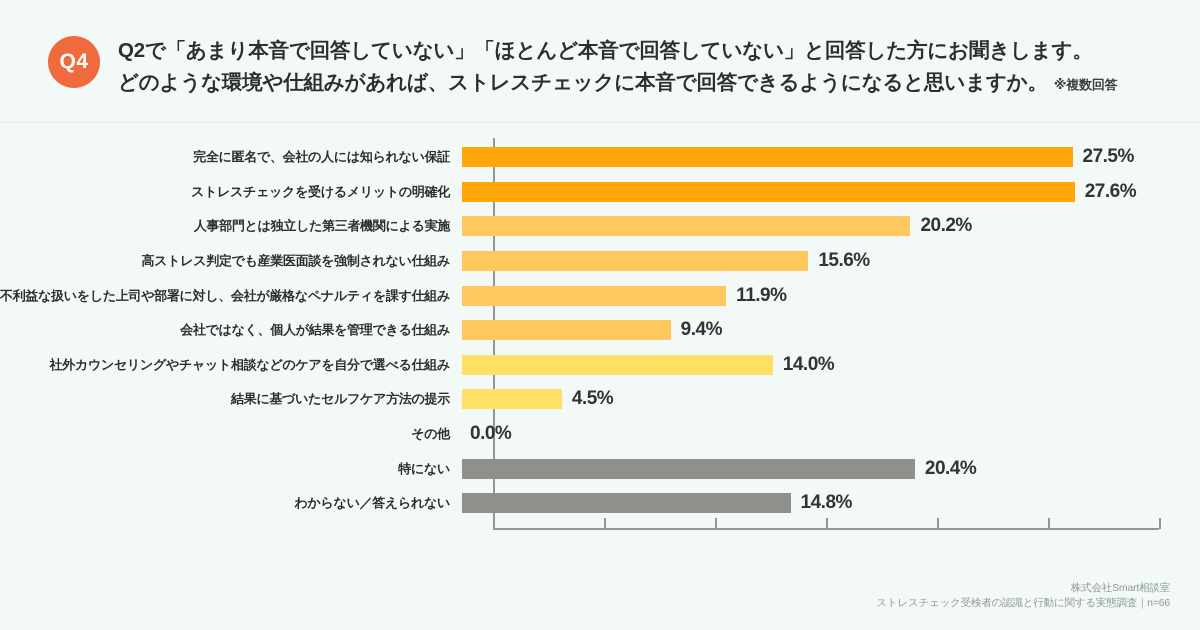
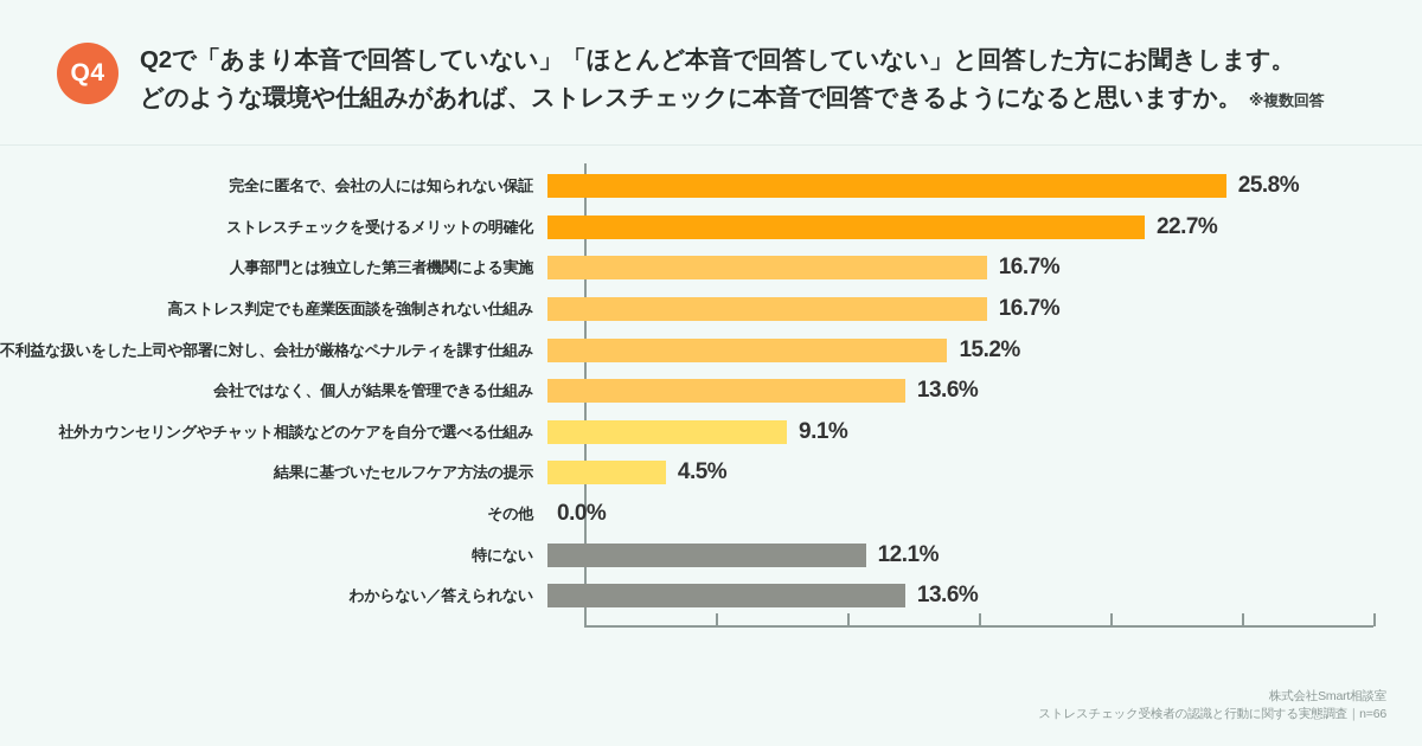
完全に匿名で、会社の人には知られない保証: 27.5% -> 25.8%
ストレスチェックを受けるメリットの明確化: 27.6% -> 22.7%
人事部門とは独立した第三者機関による実施: 20.2% -> 16.7%
高ストレス判定でも産業医面談を強制されない仕組み: 15.6% -> 16.7%
不利益な扱いをした上司や部署に対し、会社が厳格なペナルティを課す仕組み: 11.9% -> 15.2%
会社ではなく、個人が結果を管理できる仕組み: 9.4% -> 13.6%
社外カウンセリングやチャット相談などのケアを自分で選べる仕組み: 14.0% -> 9.1%
特にない: 20.4% -> 12.1%
わからない／答えられない: 14.8% -> 13.6%
